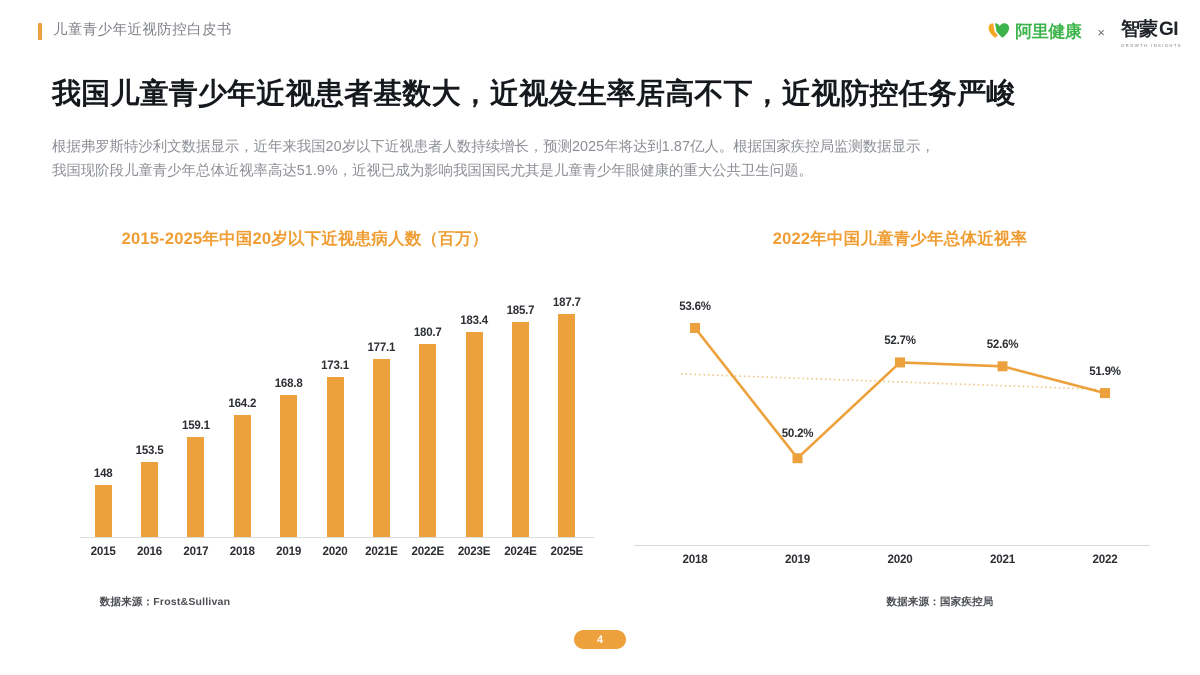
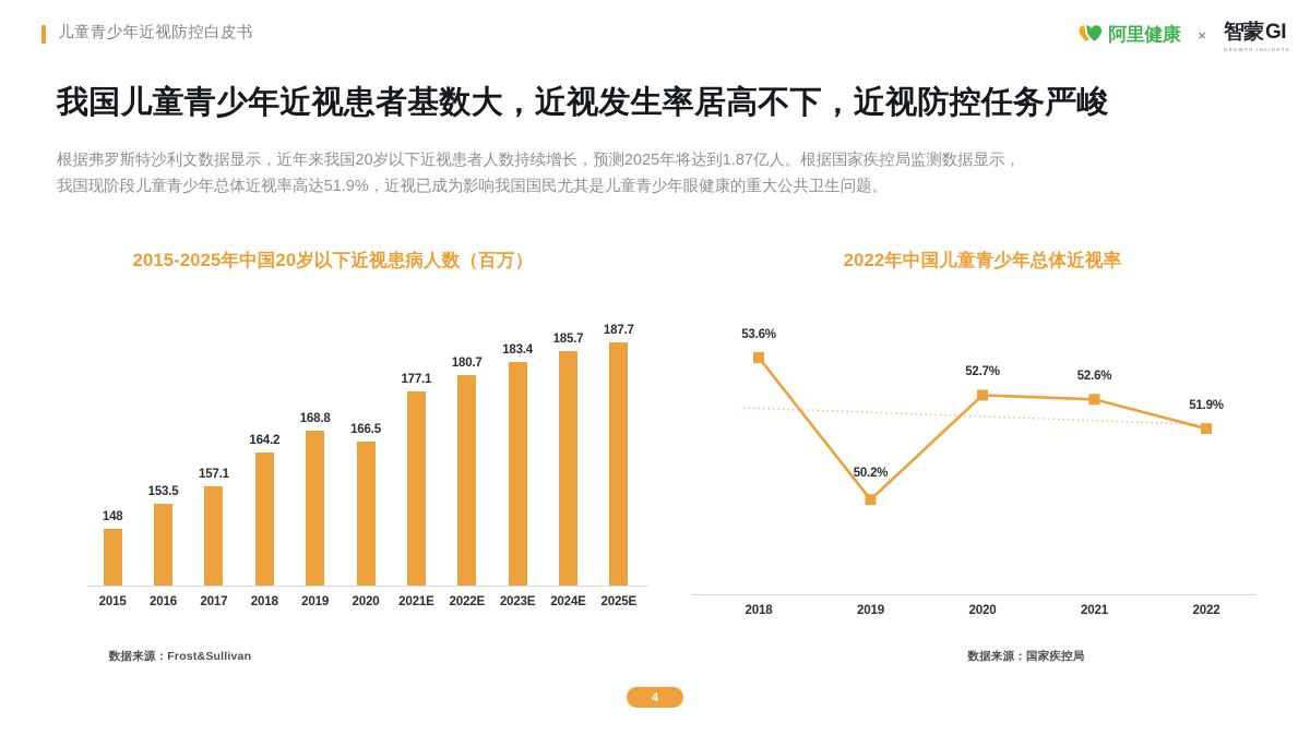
2015-2025年中国20岁以下近视患病人数（百万）/2017: 159.1 -> 157.1
2015-2025年中国20岁以下近视患病人数（百万）/2020: 173.1 -> 166.5
